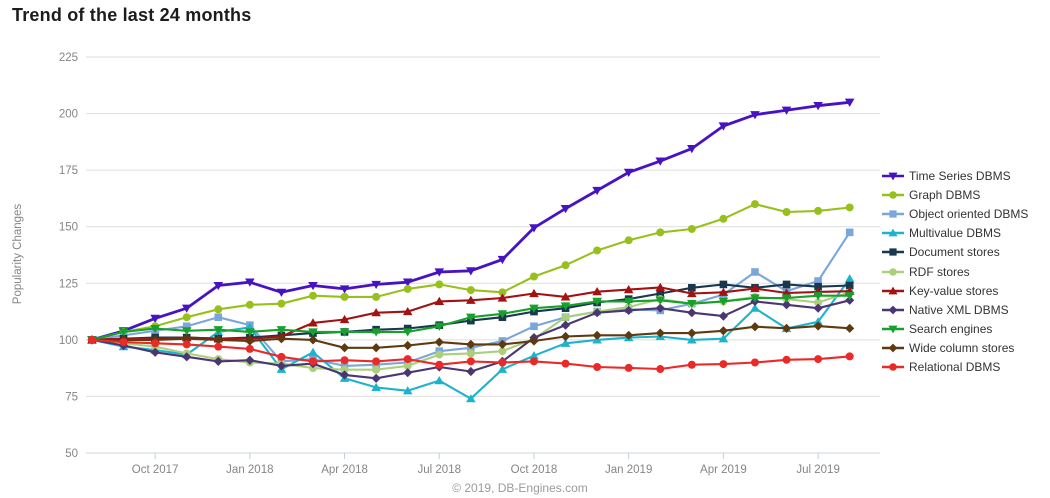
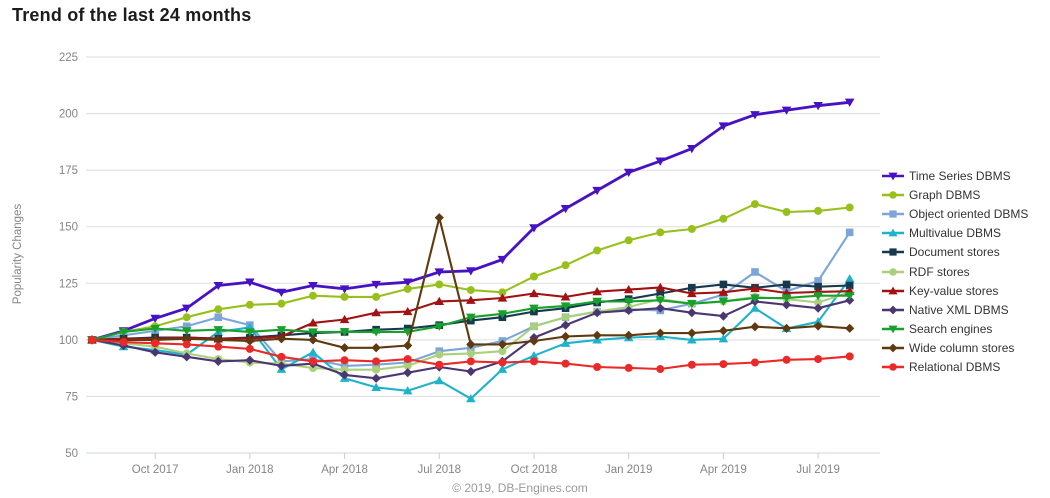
Wide column stores/Jul 2018: 99 -> 154
RDF stores/Oct 2018: 100 -> 106
